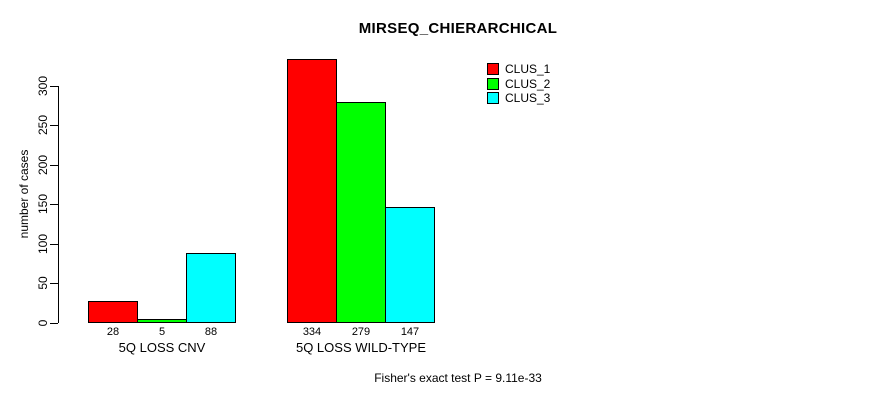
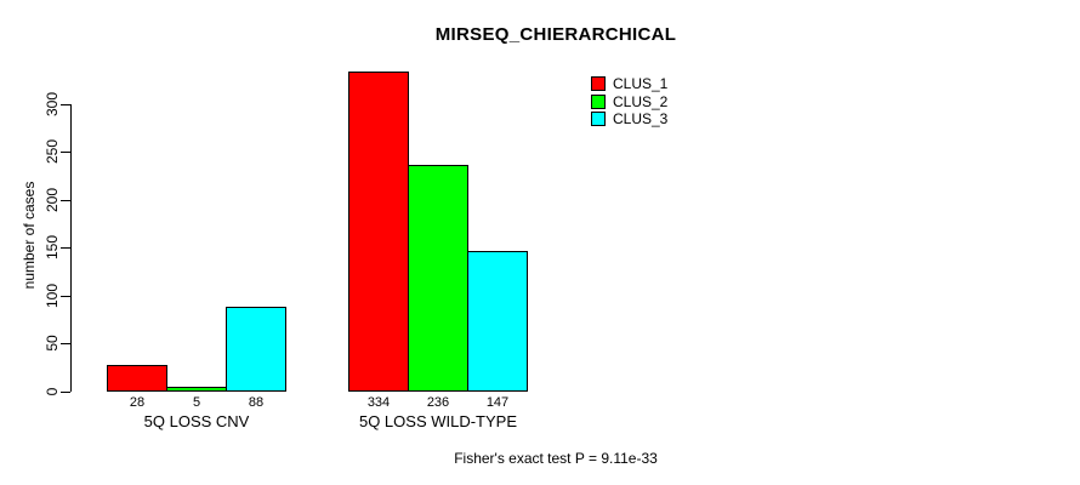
CLUS_2/5Q LOSS WILD-TYPE: 279 -> 236
